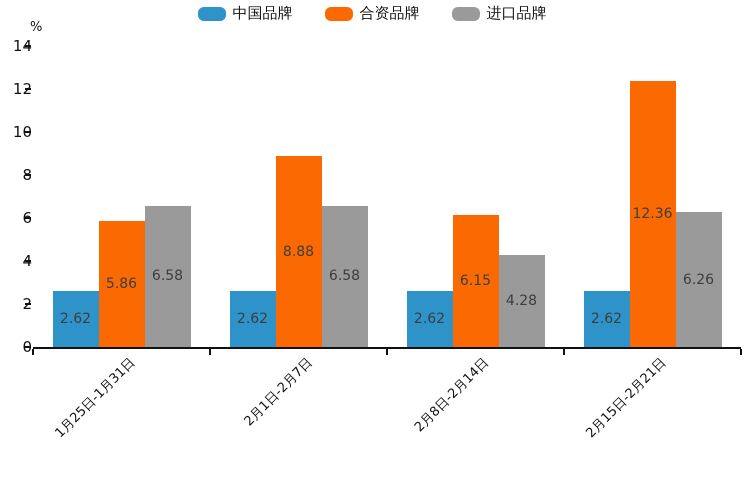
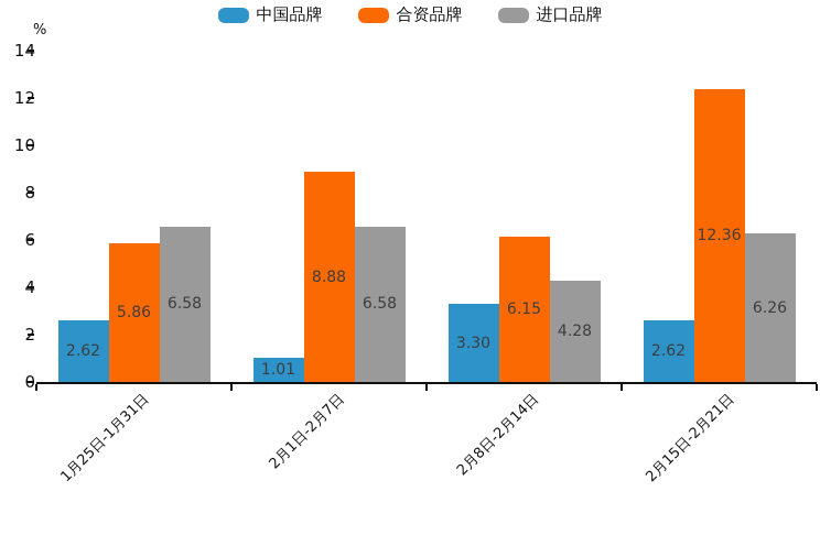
中国品牌/2月1日-2月7日: 2.62 -> 1.01
中国品牌/2月8日-2月14日: 2.62 -> 3.30
